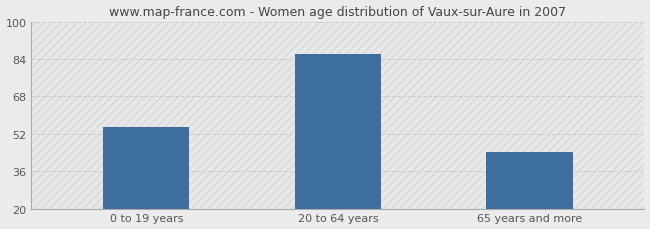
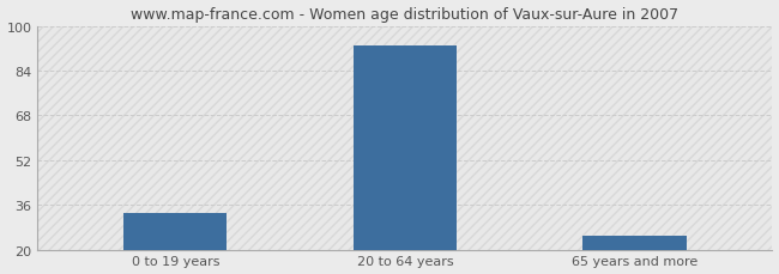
0 to 19 years: 55 -> 33
20 to 64 years: 86 -> 93
65 years and more: 44 -> 25
